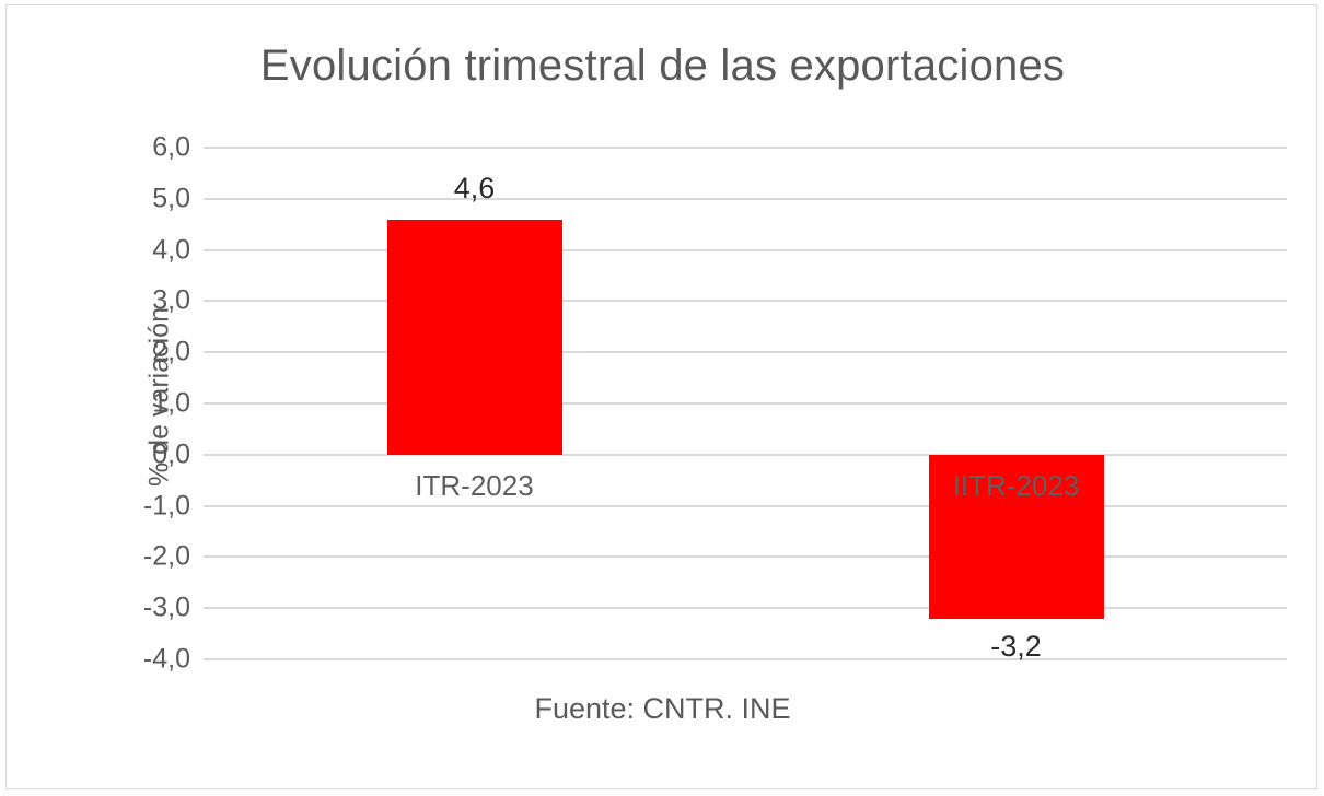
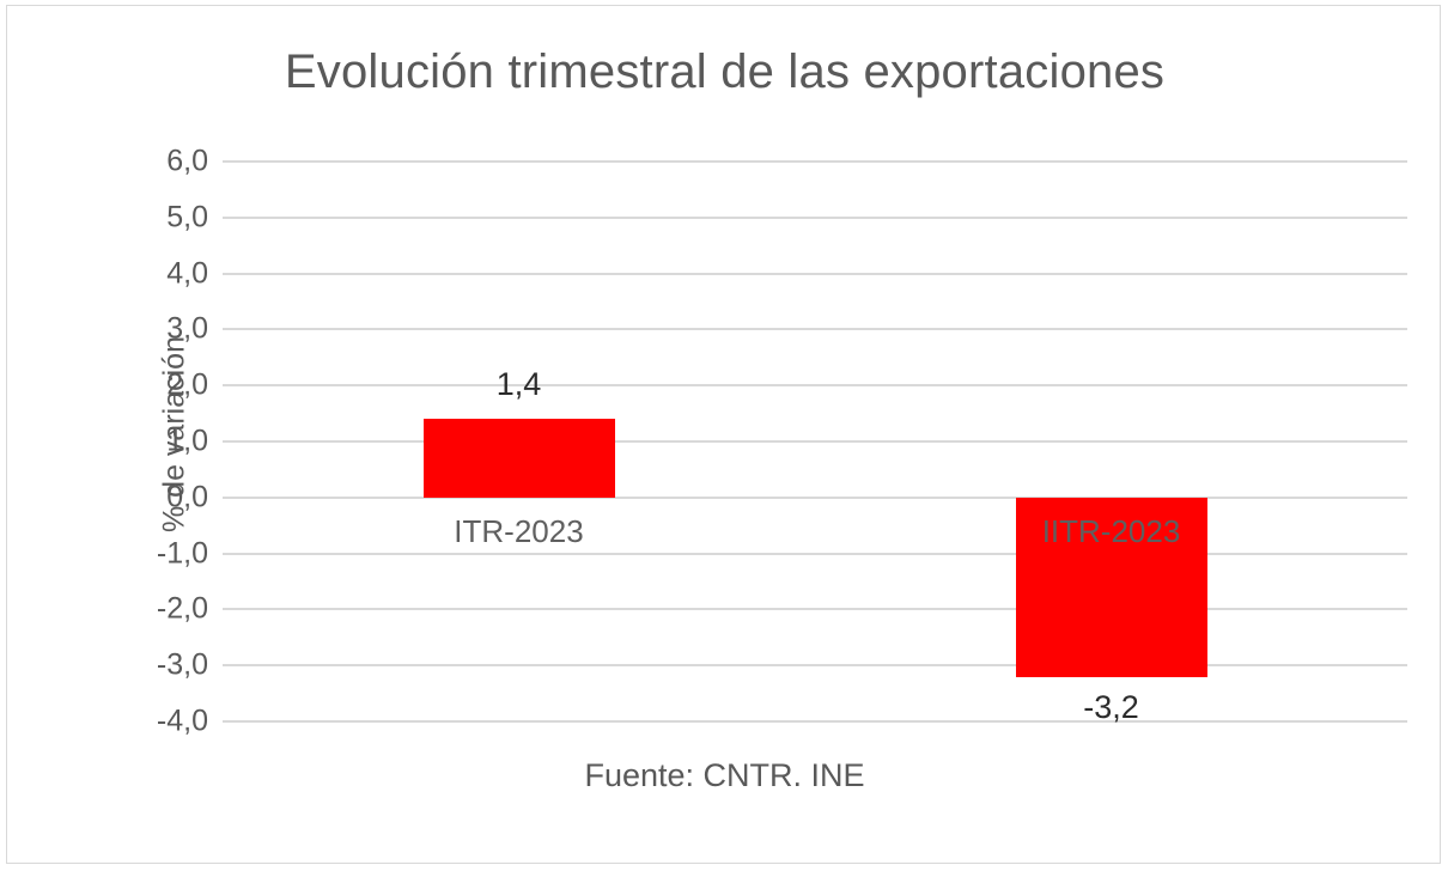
ITR-2023: 4,6 -> 1,4
